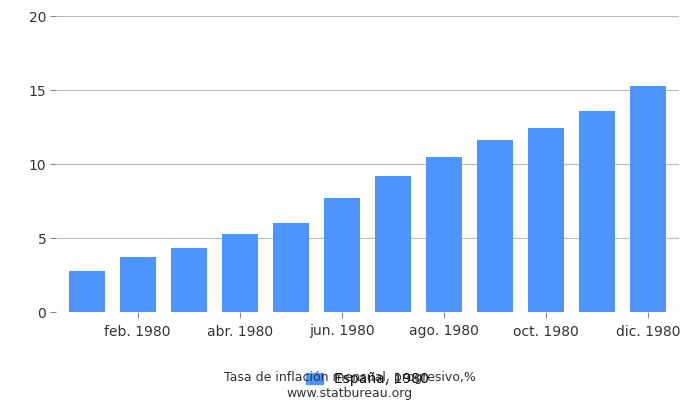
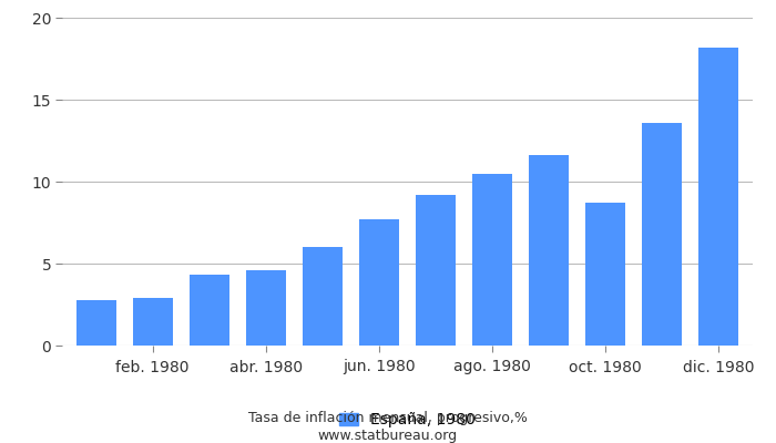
feb. 1980: 3.7 -> 2.9
abr. 1980: 5.3 -> 4.6
oct. 1980: 12.4 -> 8.7
dic. 1980: 15.3 -> 18.2
